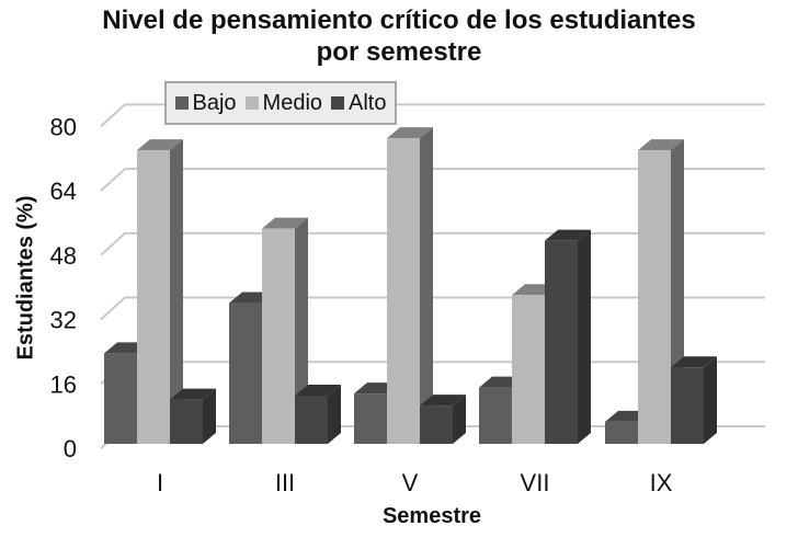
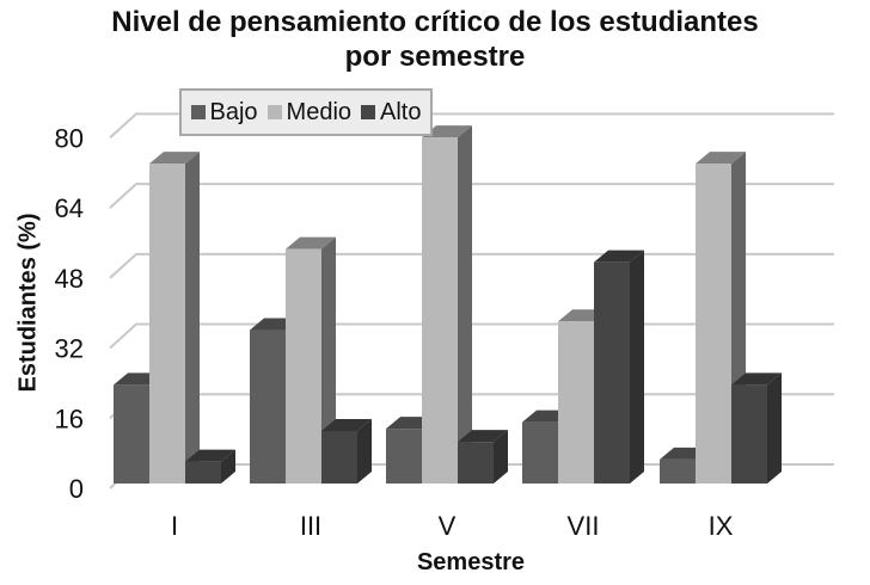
Alto/I: 11 -> 5
Medio/V: 76 -> 79
Alto/IX: 19 -> 22
